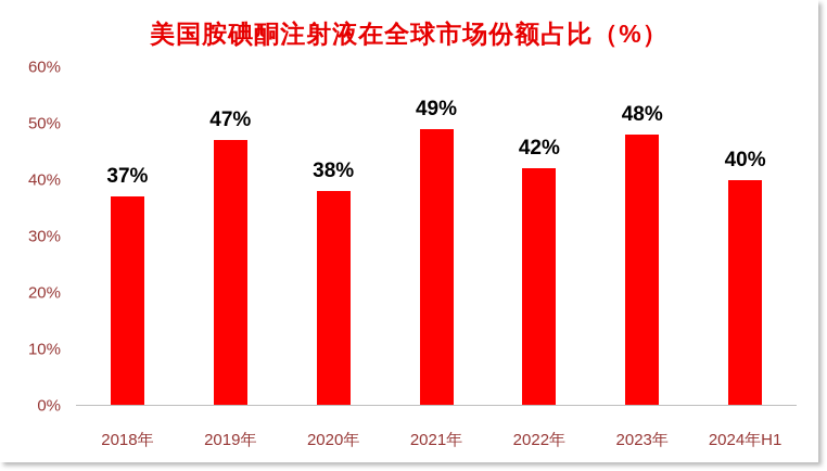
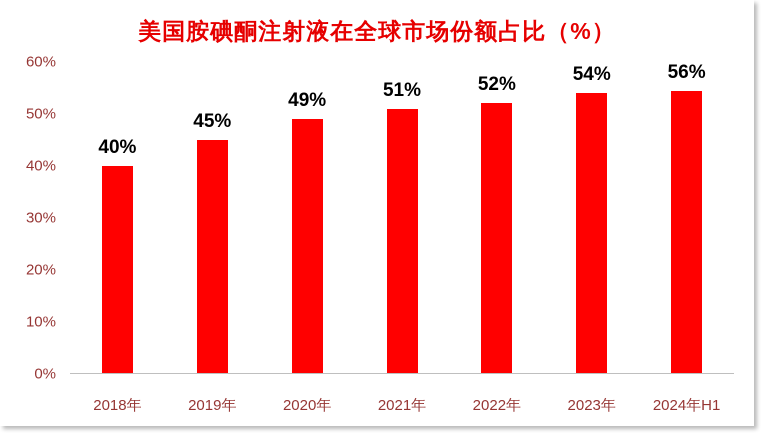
2018年: 37% -> 40%
2019年: 47% -> 45%
2020年: 38% -> 49%
2021年: 49% -> 51%
2022年: 42% -> 52%
2023年: 48% -> 54%
2024年H1: 40% -> 56%
